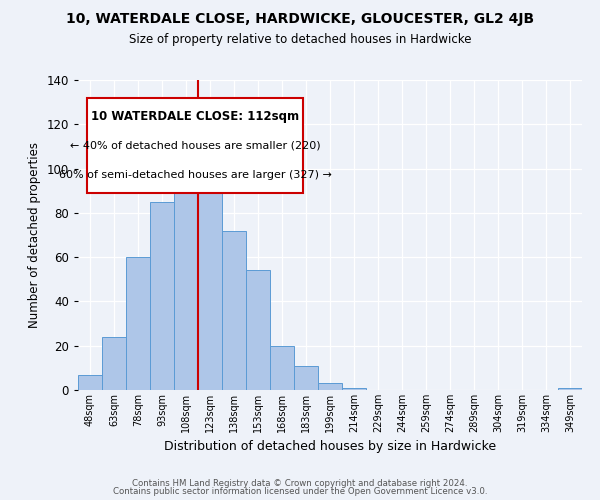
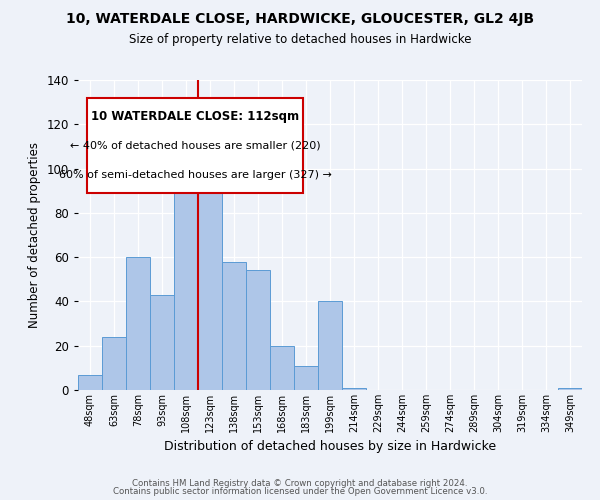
93sqm: 85 -> 43
138sqm: 72 -> 58
199sqm: 3 -> 40
